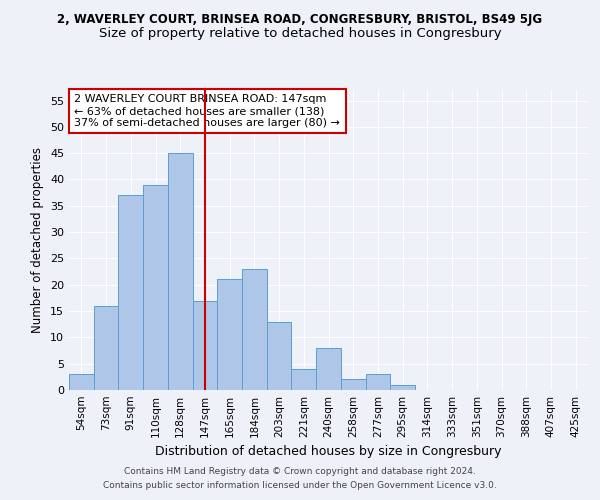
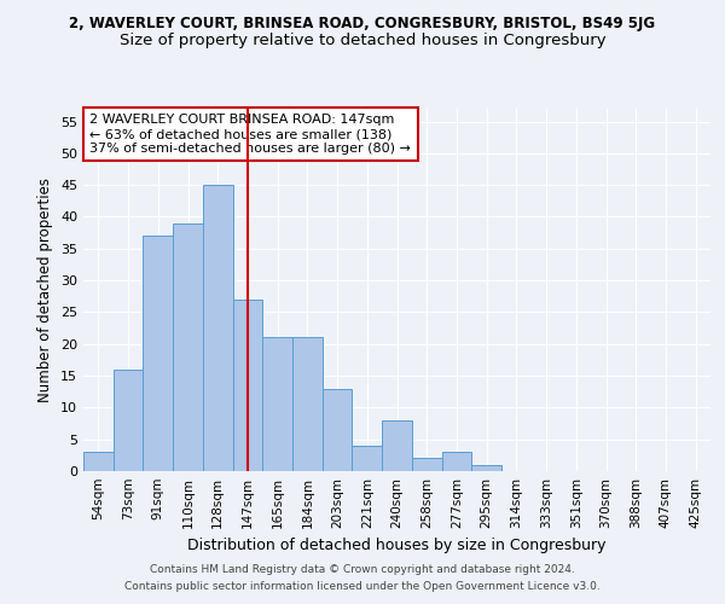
147sqm: 17 -> 27
184sqm: 23 -> 21
